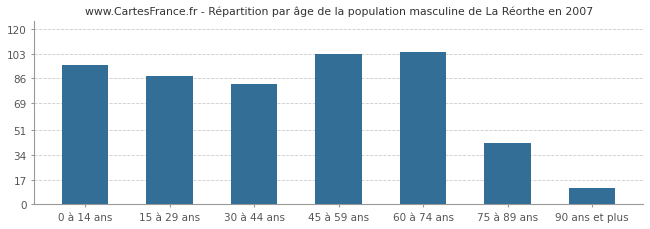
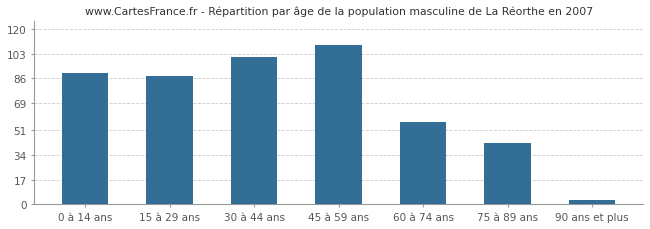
0 à 14 ans: 95 -> 90
30 à 44 ans: 82 -> 101
45 à 59 ans: 103 -> 109
60 à 74 ans: 104 -> 56
90 ans et plus: 11 -> 3
